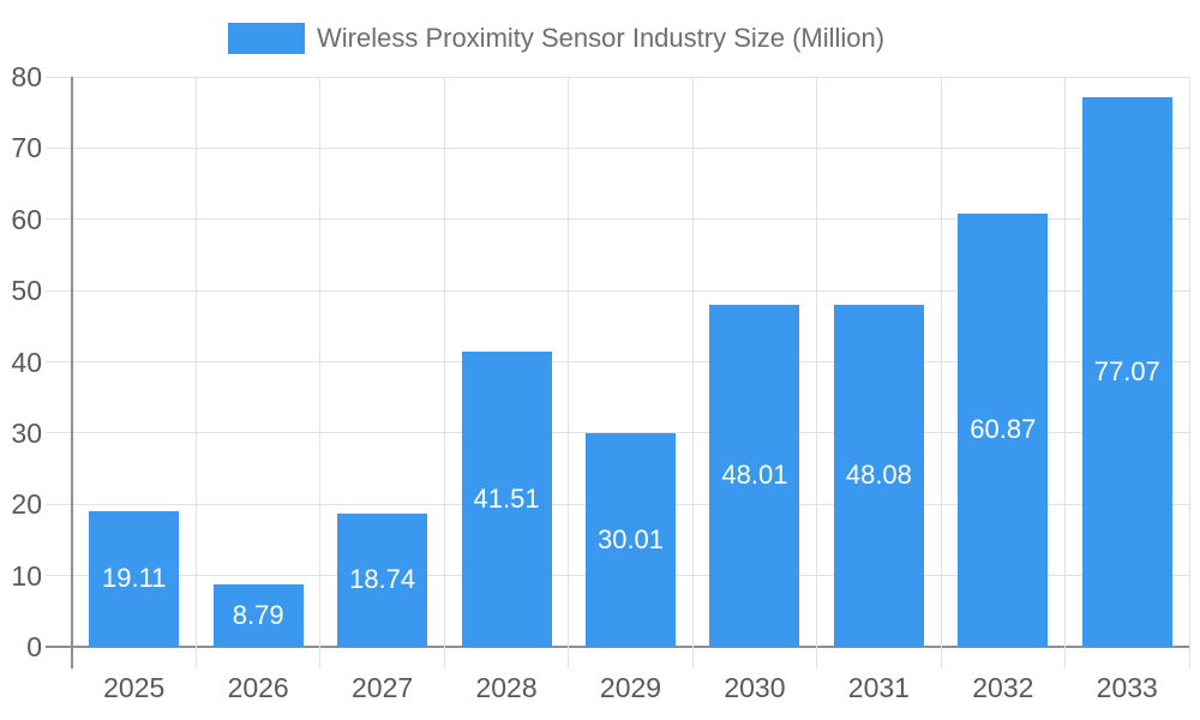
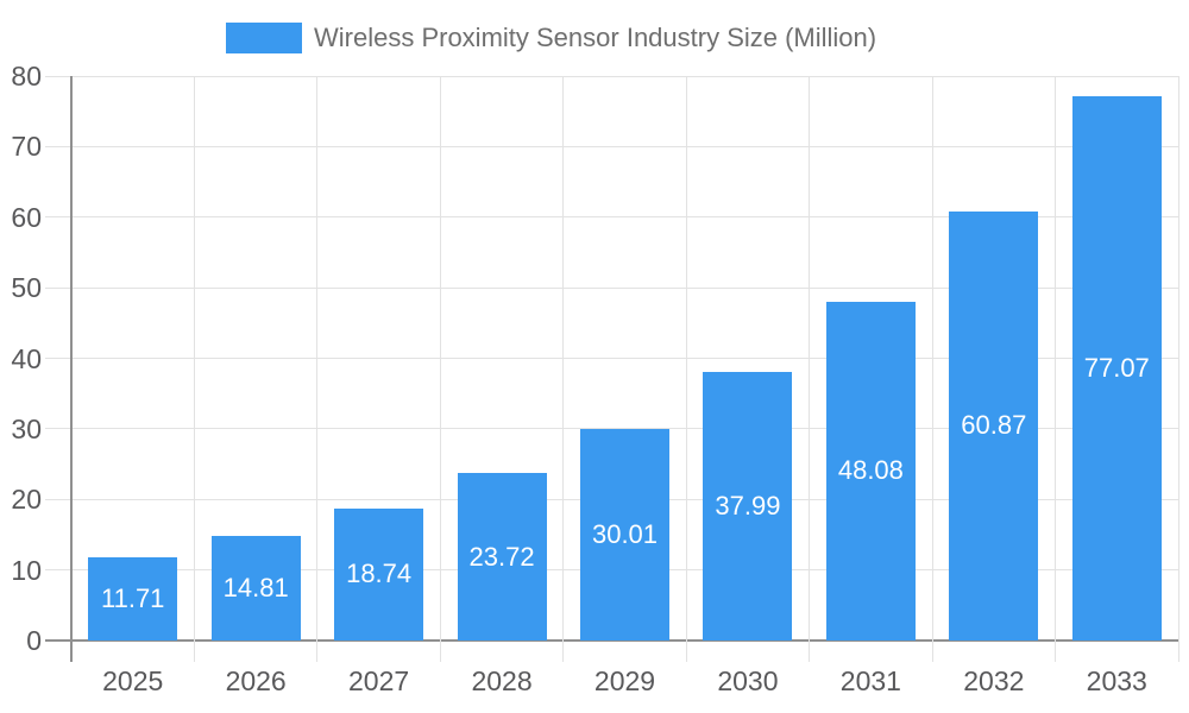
2025: 19.11 -> 11.71
2026: 8.79 -> 14.81
2028: 41.51 -> 23.72
2030: 48.01 -> 37.99
